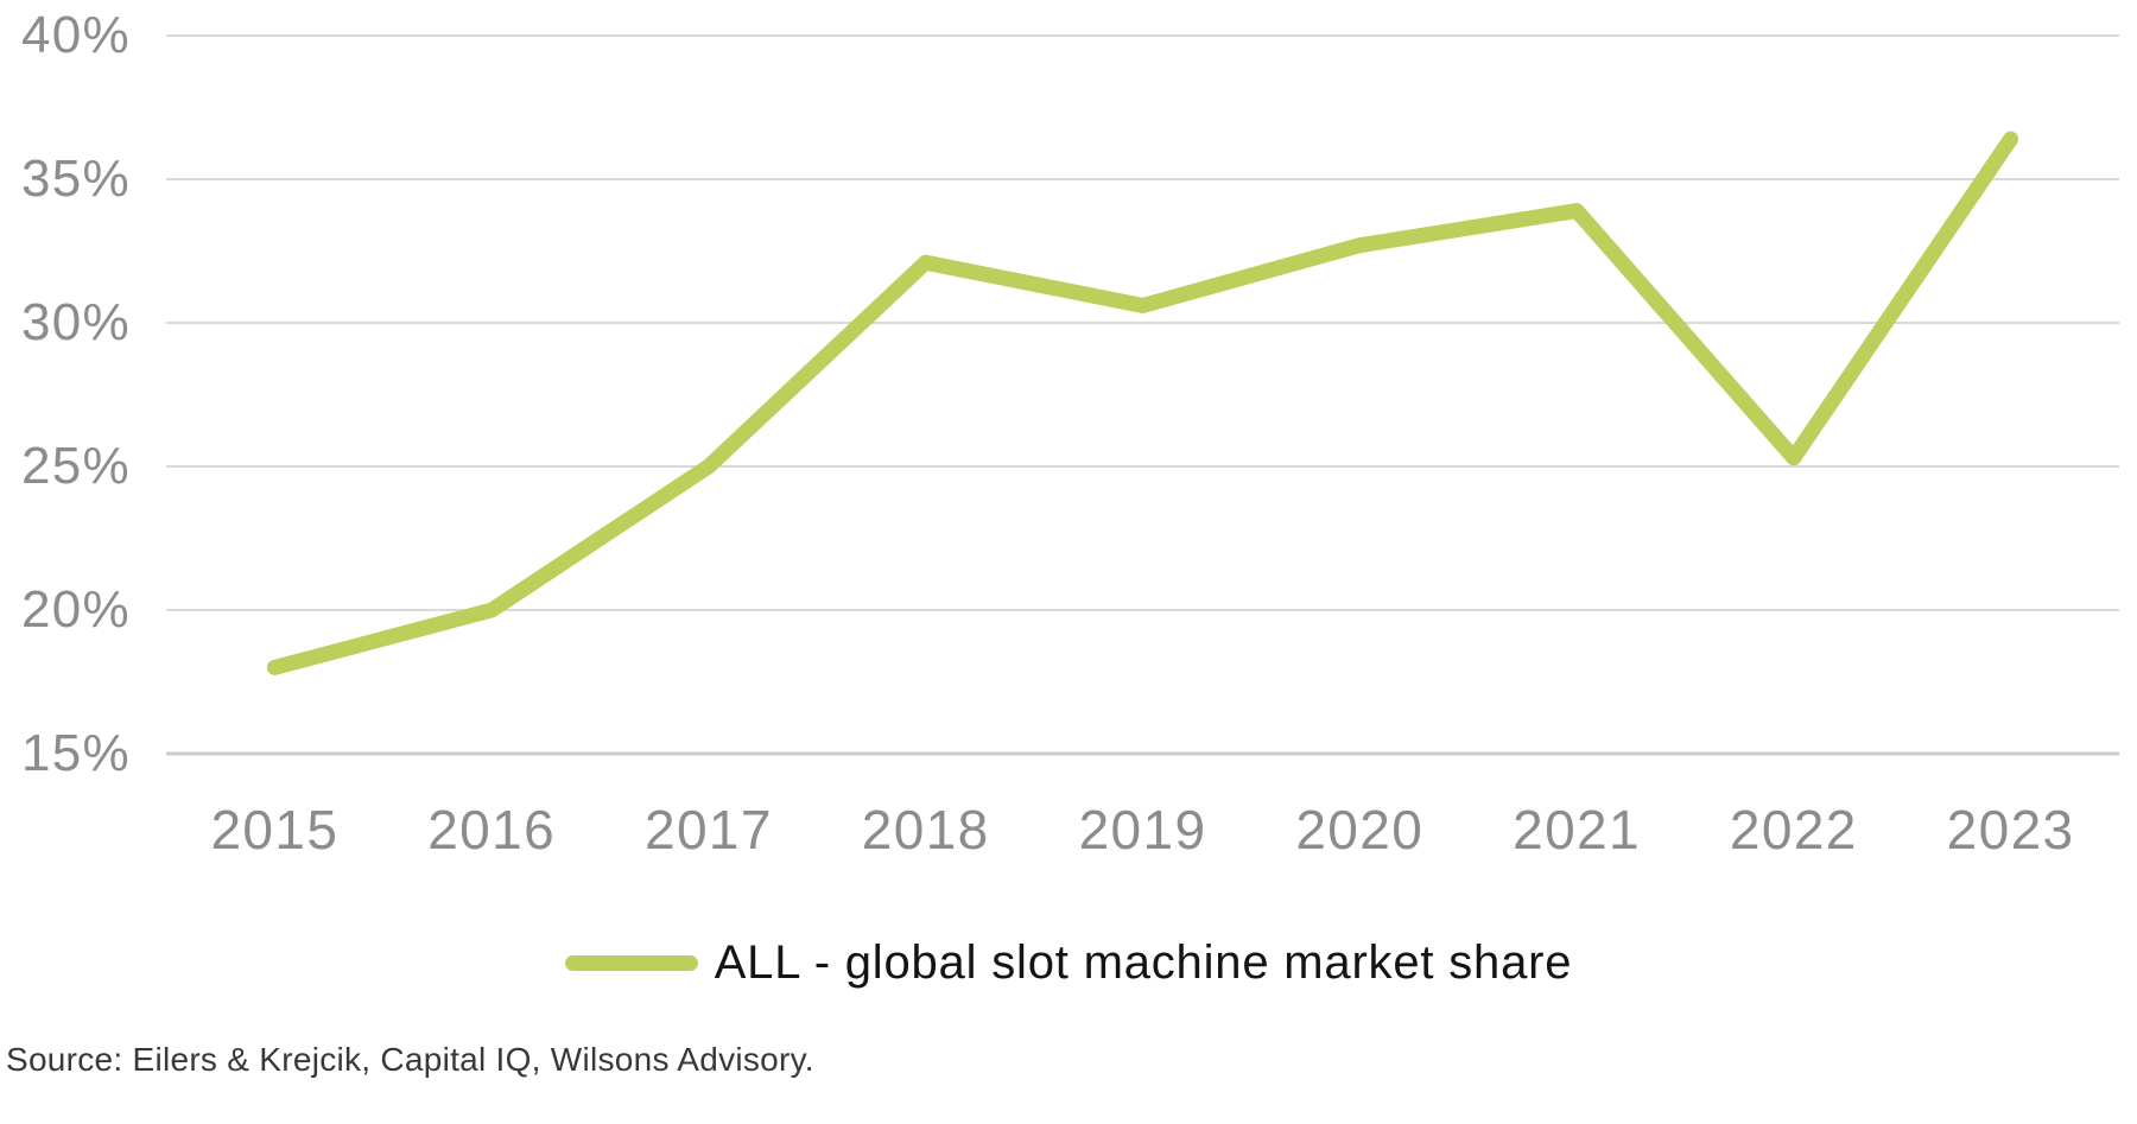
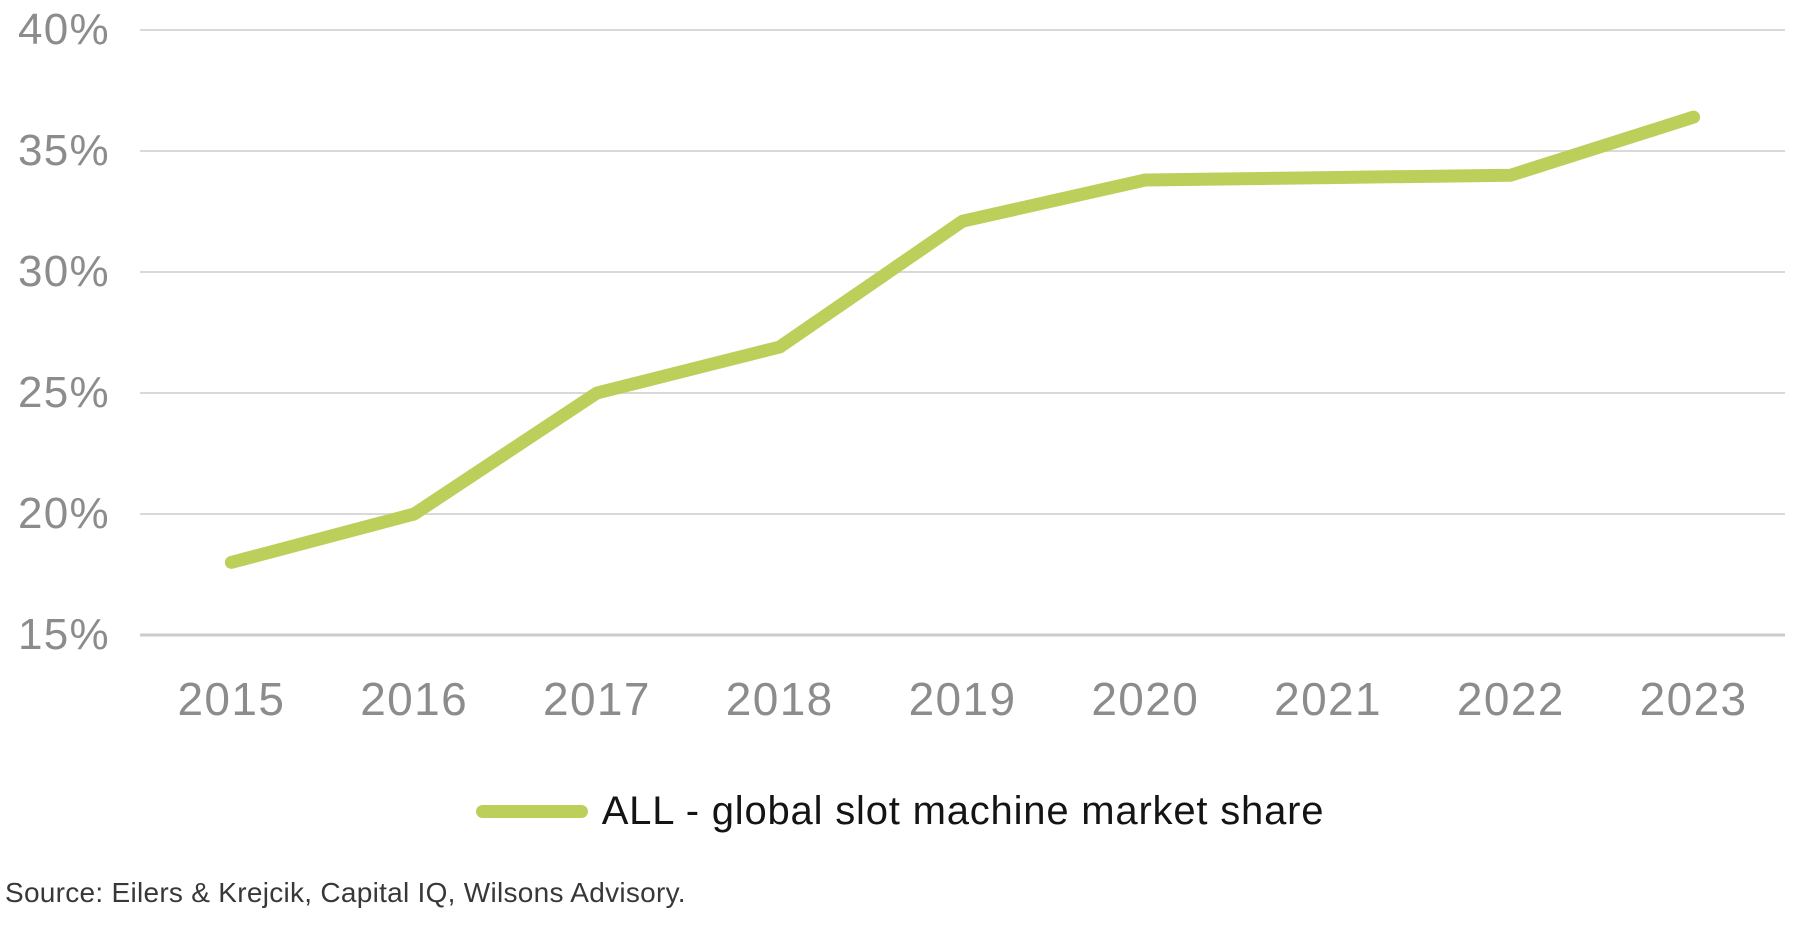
2018: 32.1% -> 26.9%
2019: 30.6% -> 32.1%
2020: 32.7% -> 33.8%
2022: 25.3% -> 34.0%
